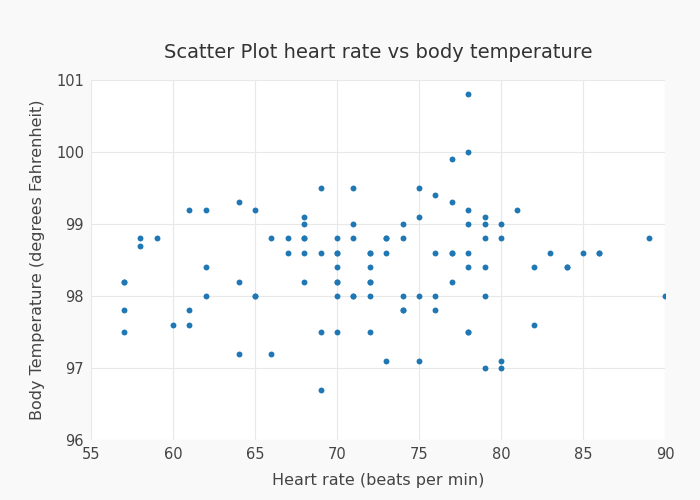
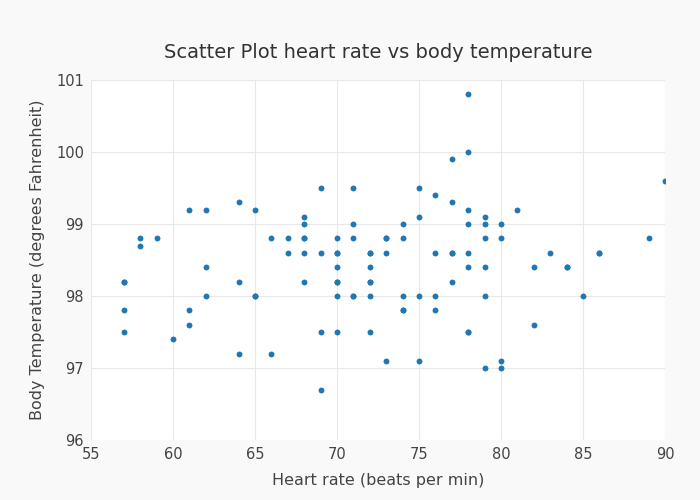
60: 97.6 -> 97.4
85: 98.6 -> 98.0
90: 98.0 -> 99.6
